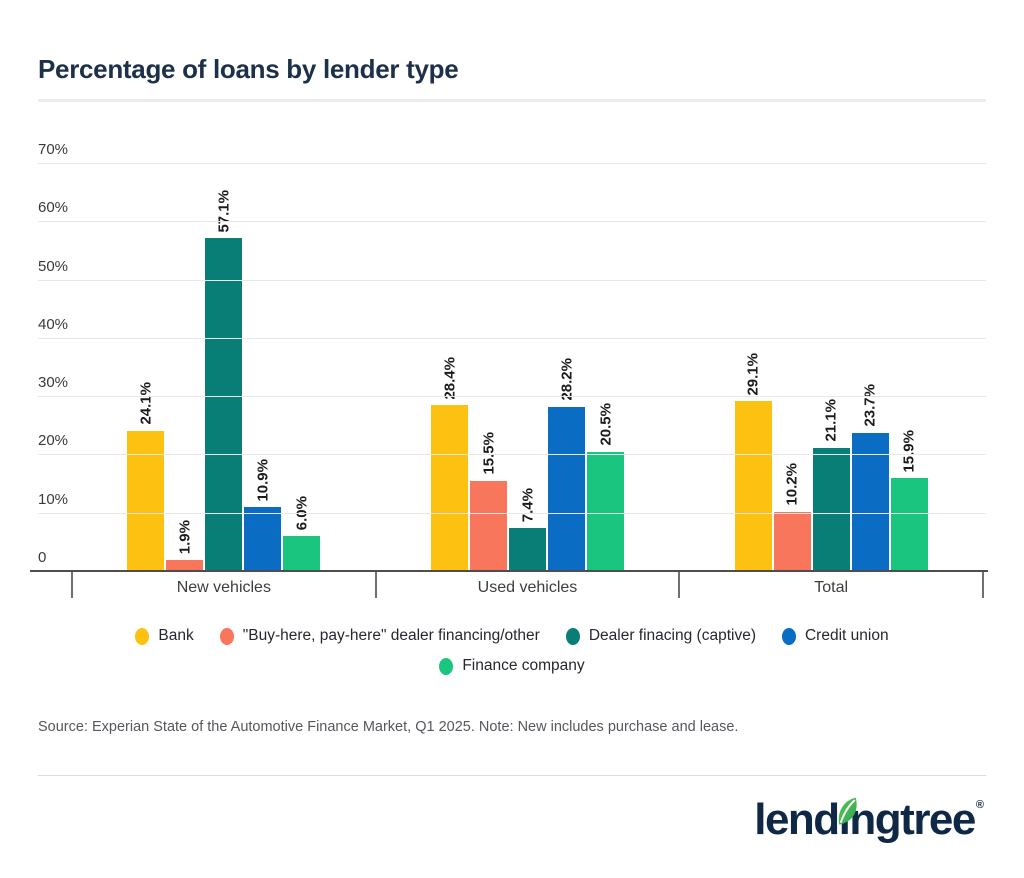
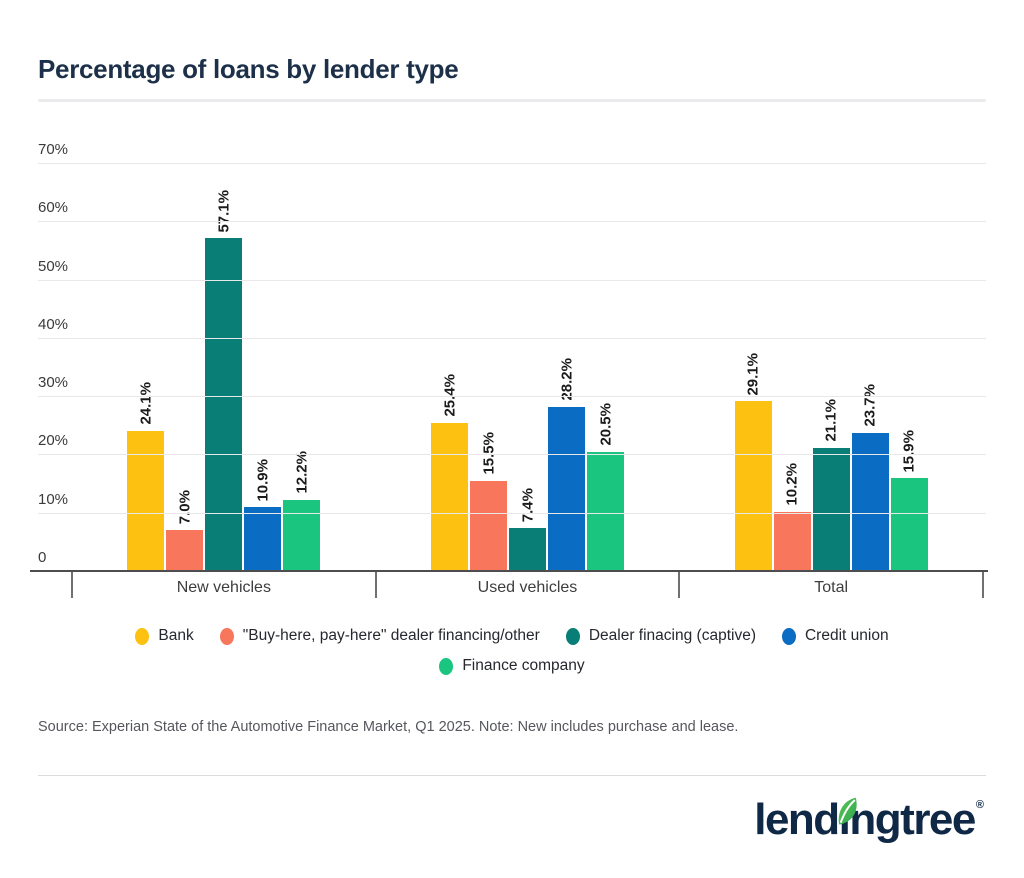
"Buy-here, pay-here" dealer financing/other/New vehicles: 1.9% -> 7.0%
Finance company/New vehicles: 6.0% -> 12.2%
Bank/Used vehicles: 28.4% -> 25.4%
